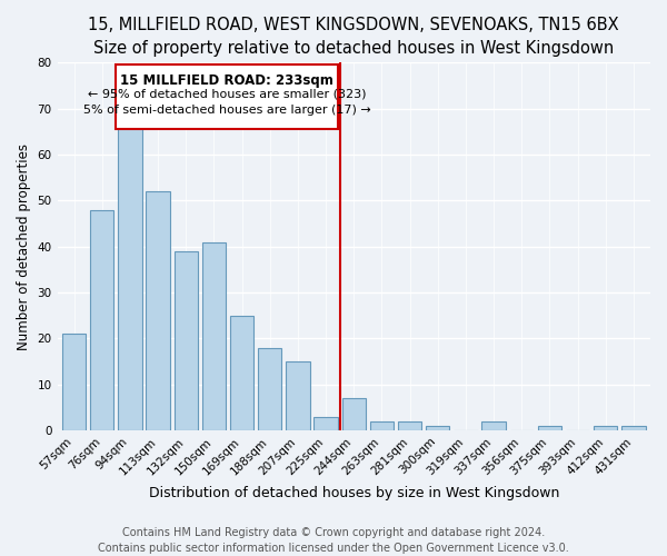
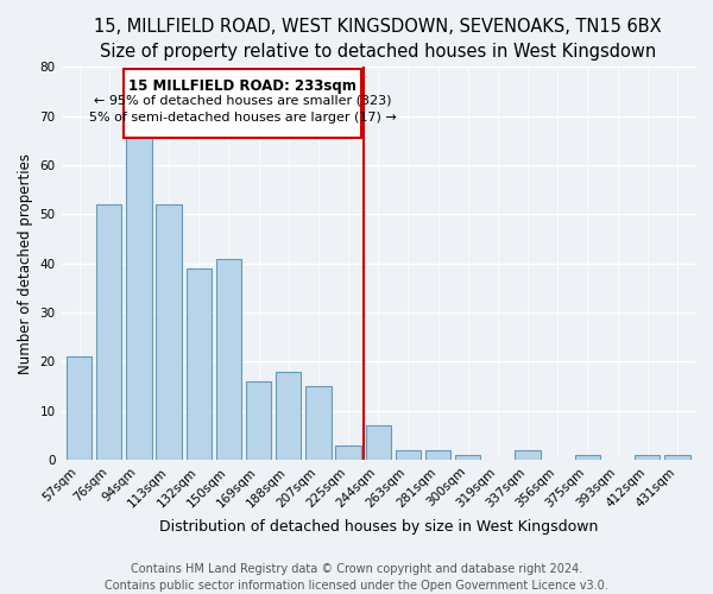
76sqm: 48 -> 52
169sqm: 25 -> 16
